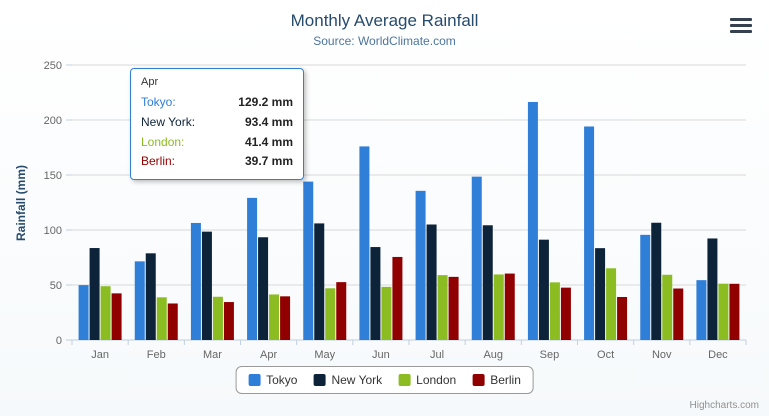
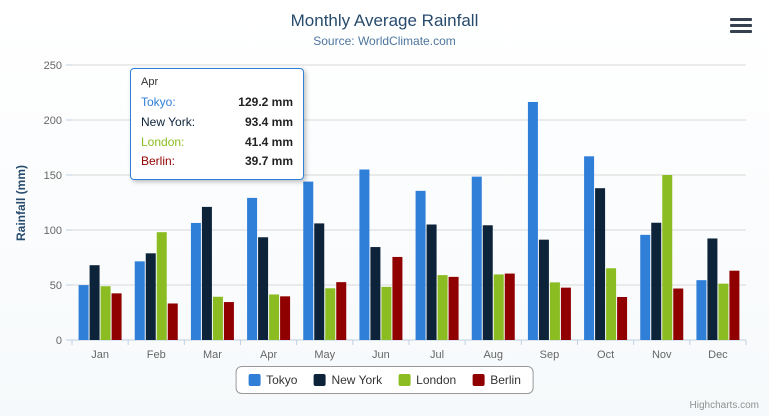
New York/Jan: 84 -> 68
London/Feb: 39 -> 98
New York/Mar: 98 -> 121
Tokyo/Jun: 176 -> 155
Tokyo/Oct: 194 -> 167
New York/Oct: 84 -> 138
London/Nov: 59 -> 150
Berlin/Dec: 51 -> 63
